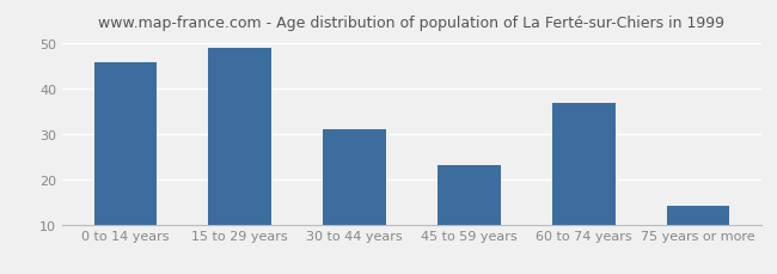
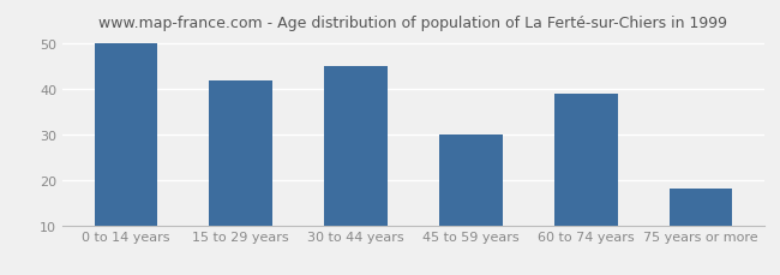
0 to 14 years: 46 -> 50
15 to 29 years: 49 -> 42
30 to 44 years: 31 -> 45
45 to 59 years: 23 -> 30
60 to 74 years: 37 -> 39
75 years or more: 14 -> 18
